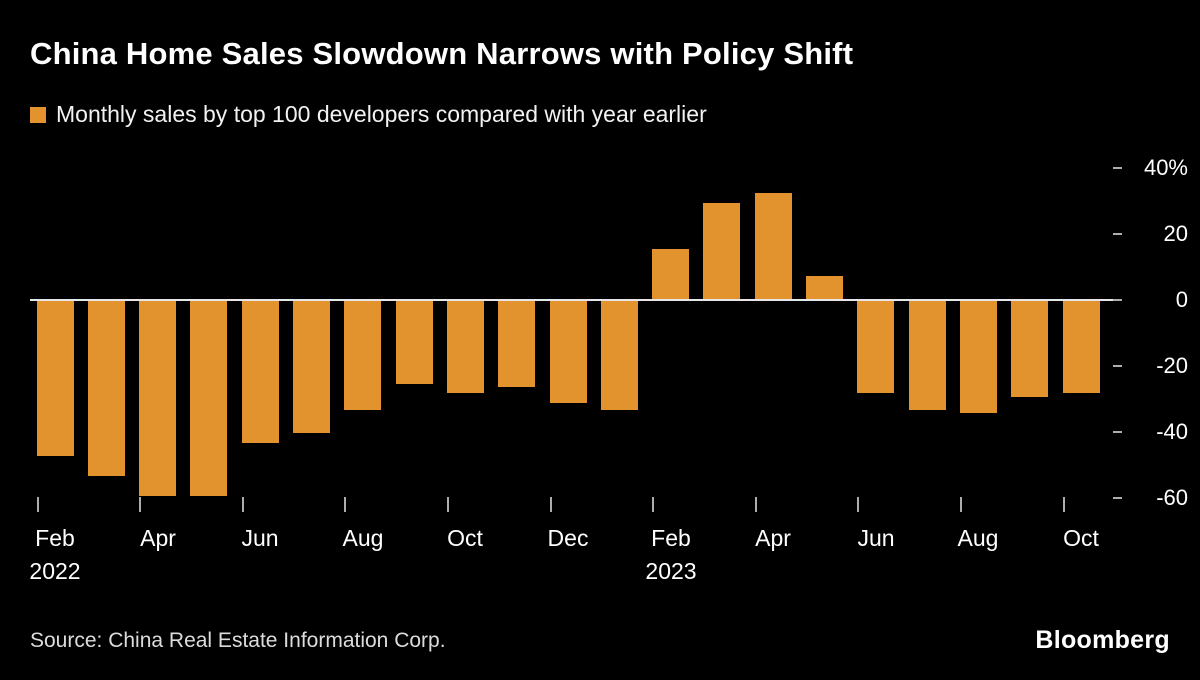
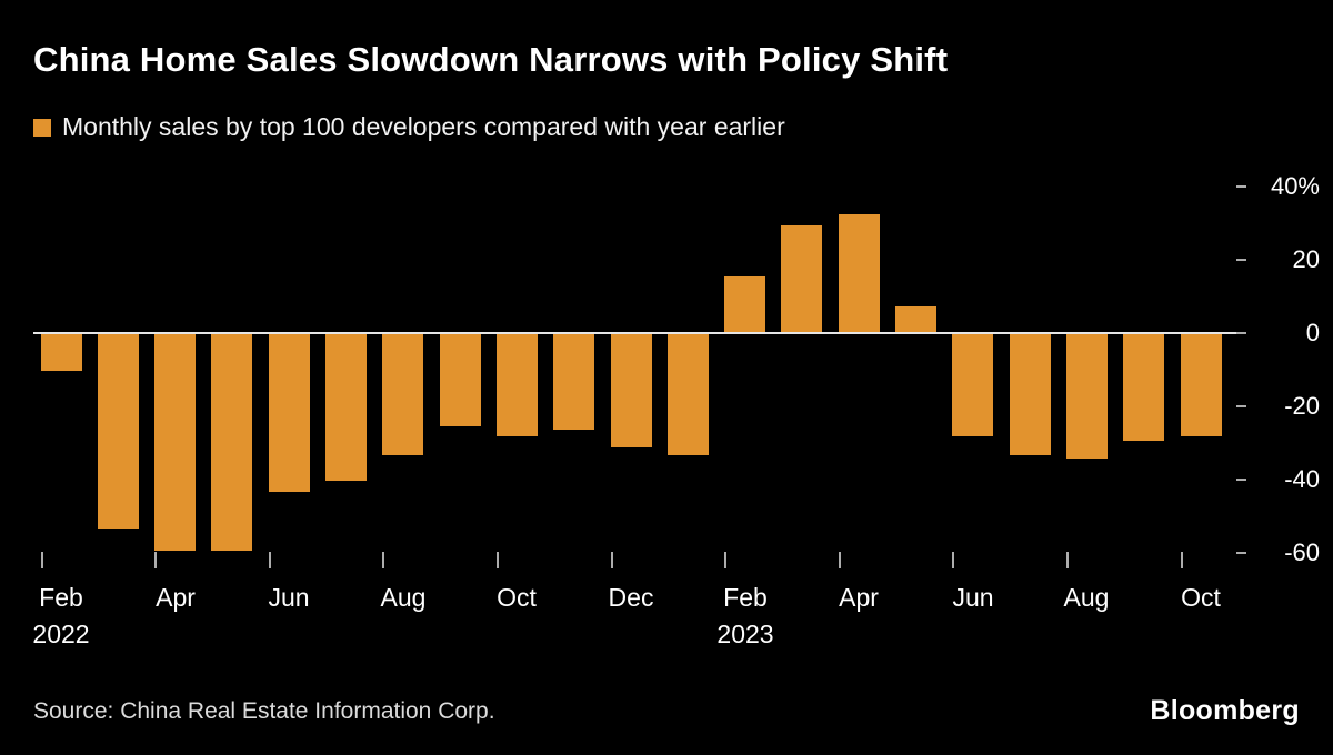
Feb 2022: -47% -> -10%
